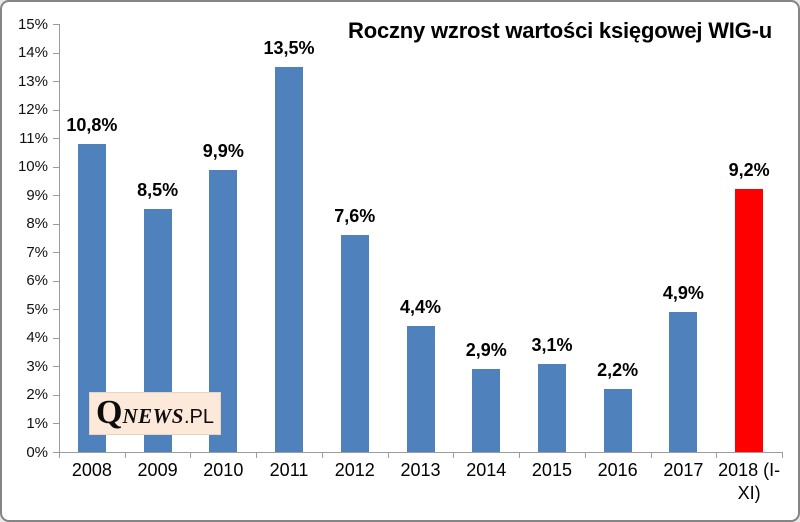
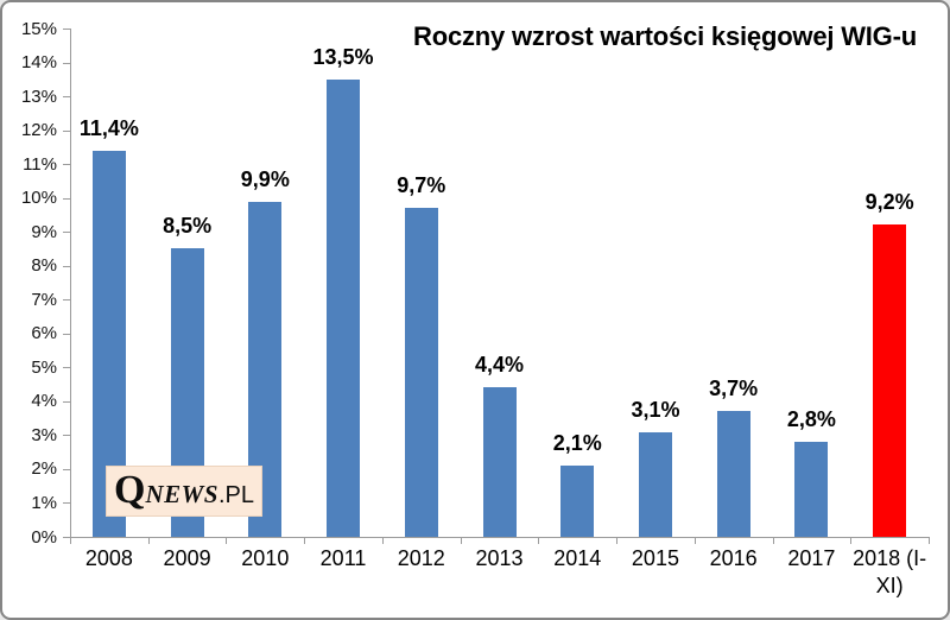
2008: 10,8% -> 11,4%
2012: 7,6% -> 9,7%
2014: 2,9% -> 2,1%
2016: 2,2% -> 3,7%
2017: 4,9% -> 2,8%
